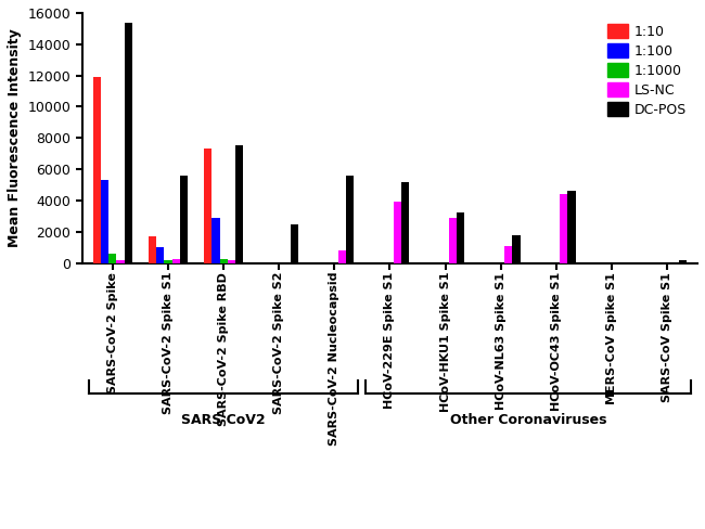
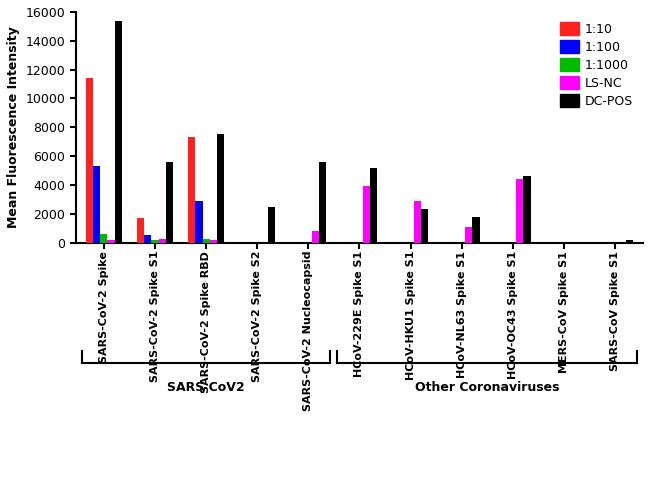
1:10/SARS-CoV-2 Spike: 11900 -> 11400
1:100/SARS-CoV-2 Spike S1: 1000 -> 500
DC-POS/HCoV-HKU1 Spike S1: 3200 -> 2300
